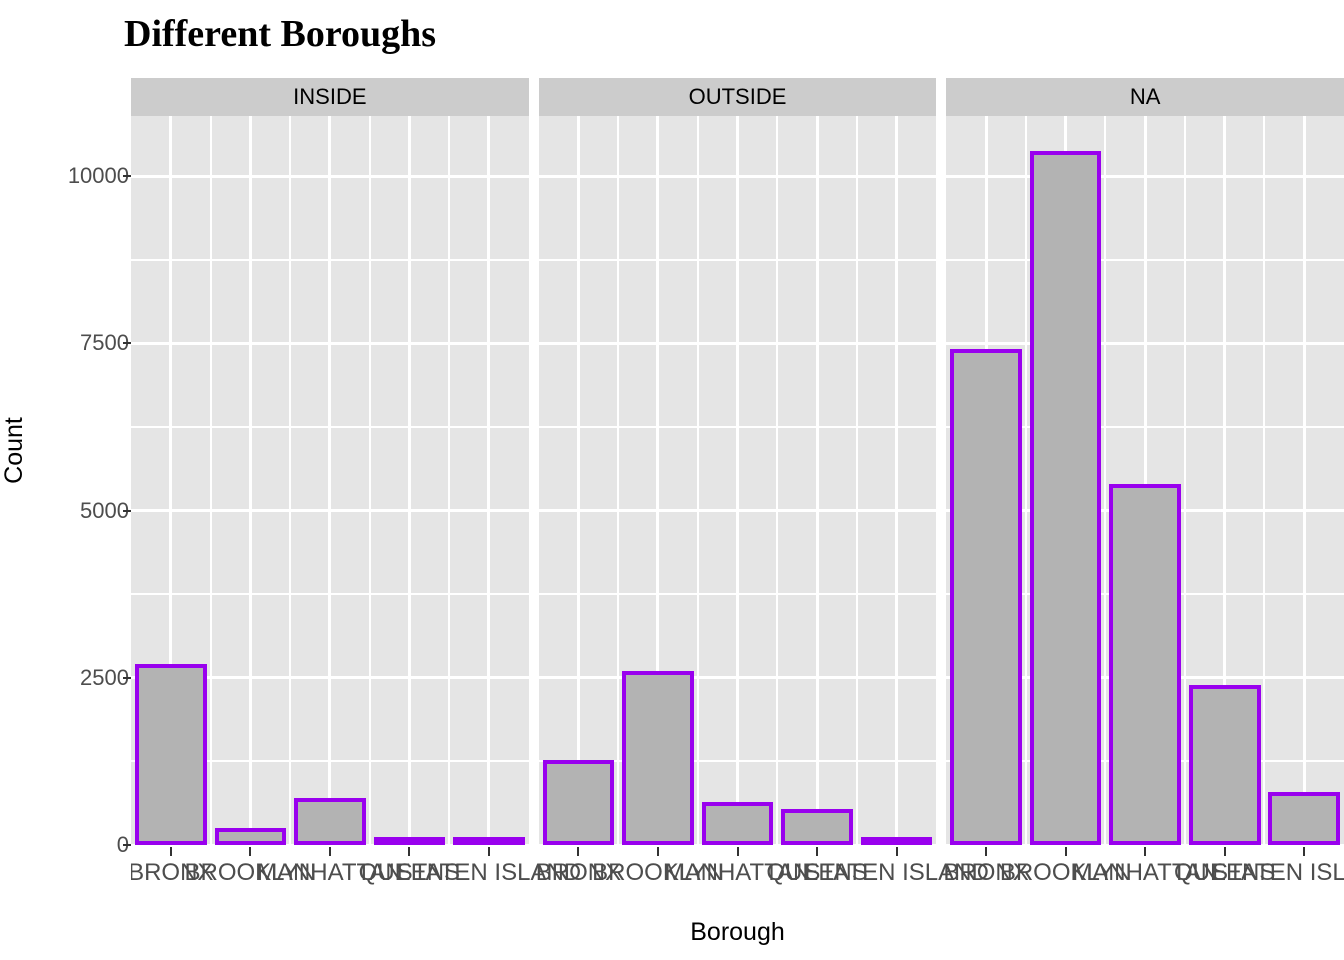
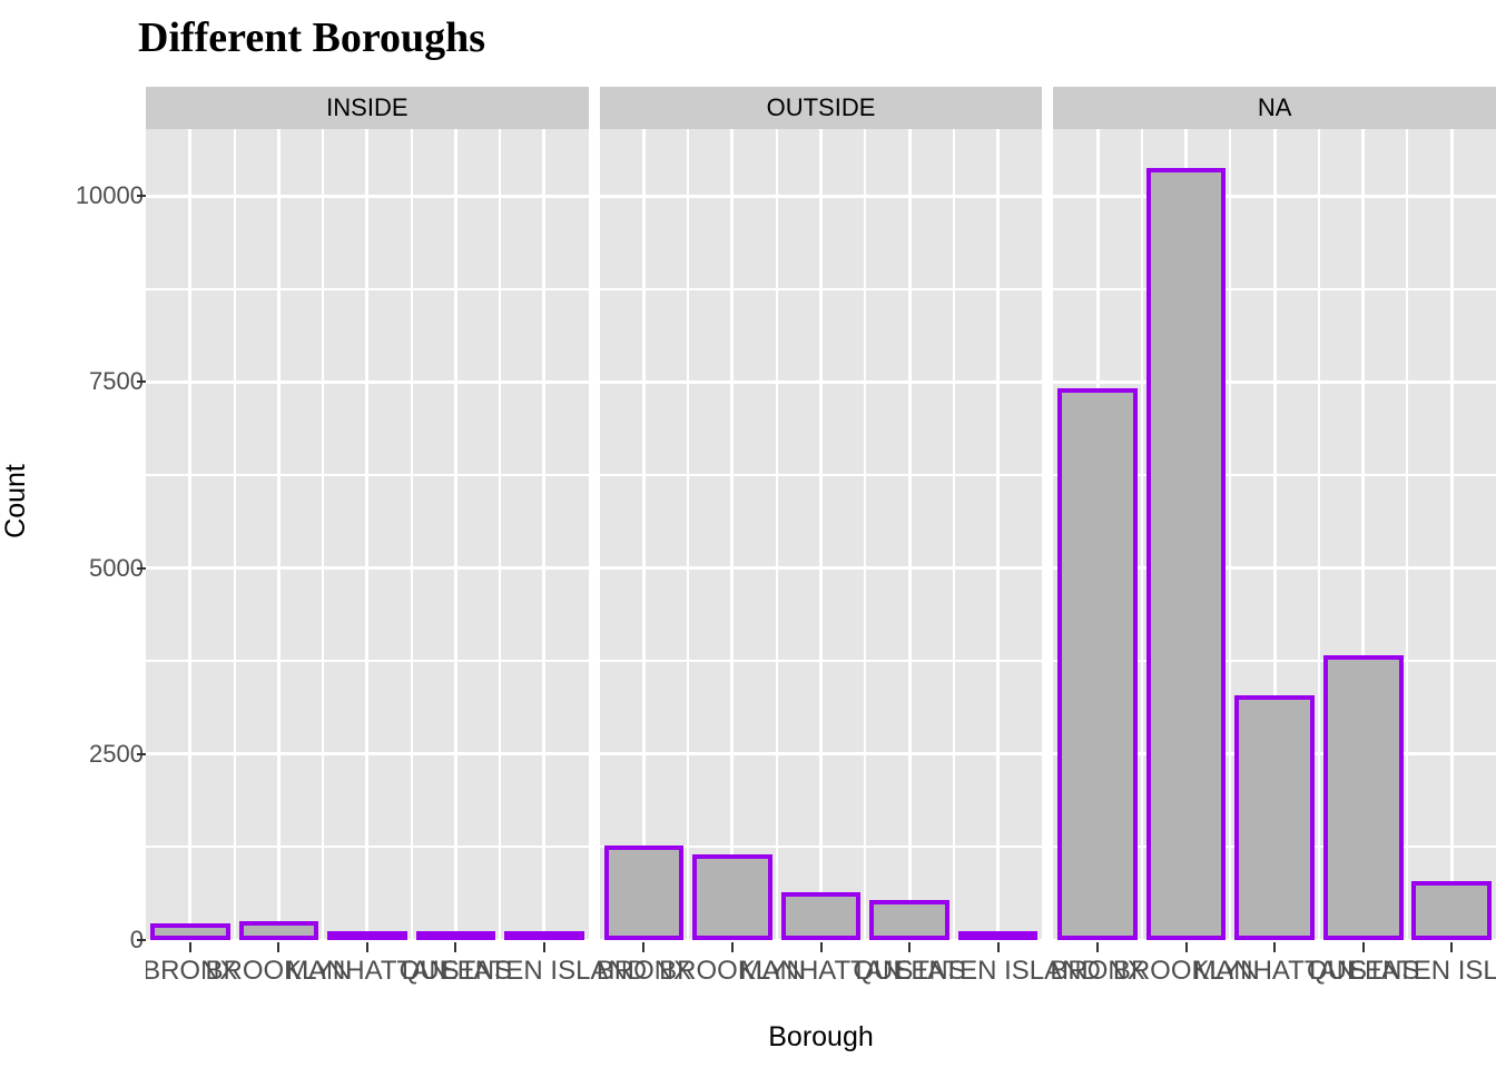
INSIDE/BRONX: 2700 -> 200
OUTSIDE/BROOKLYN: 2600 -> 1200
INSIDE/MANHATTAN: 700 -> 100
NA/MANHATTAN: 5400 -> 3300
NA/QUEENS: 2400 -> 3800
